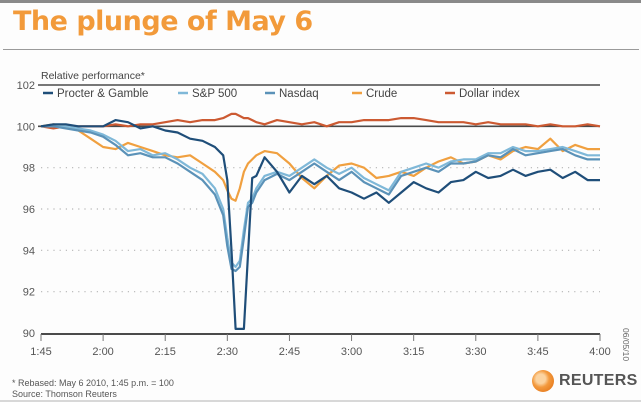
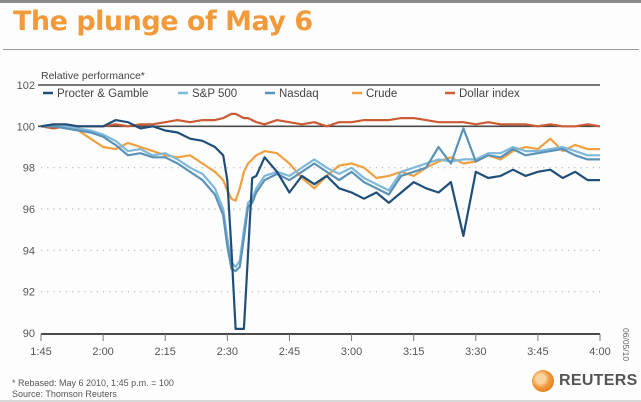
S&P 500/96: 98.0 -> 98.4
Nasdaq/96: 97.8 -> 99.0
Procter & Gamble/102: 97.4 -> 94.7
Nasdaq/102: 98.2 -> 99.9
